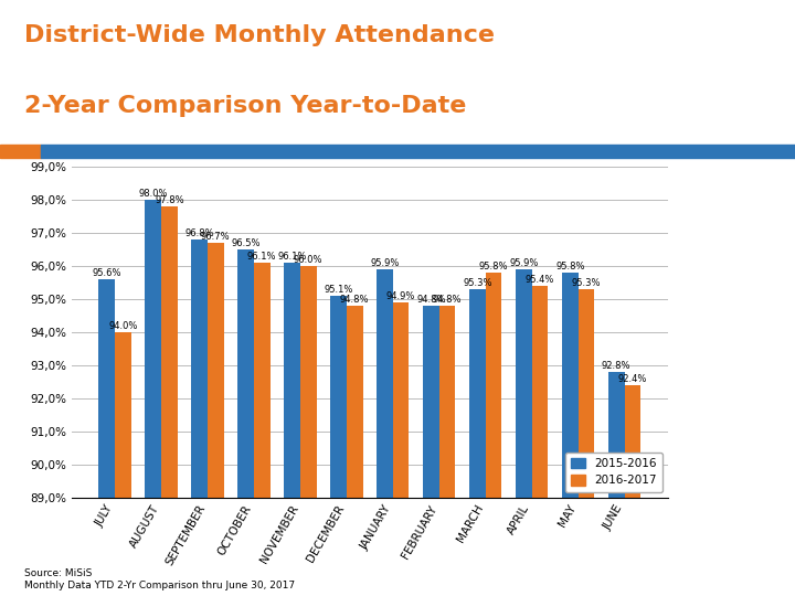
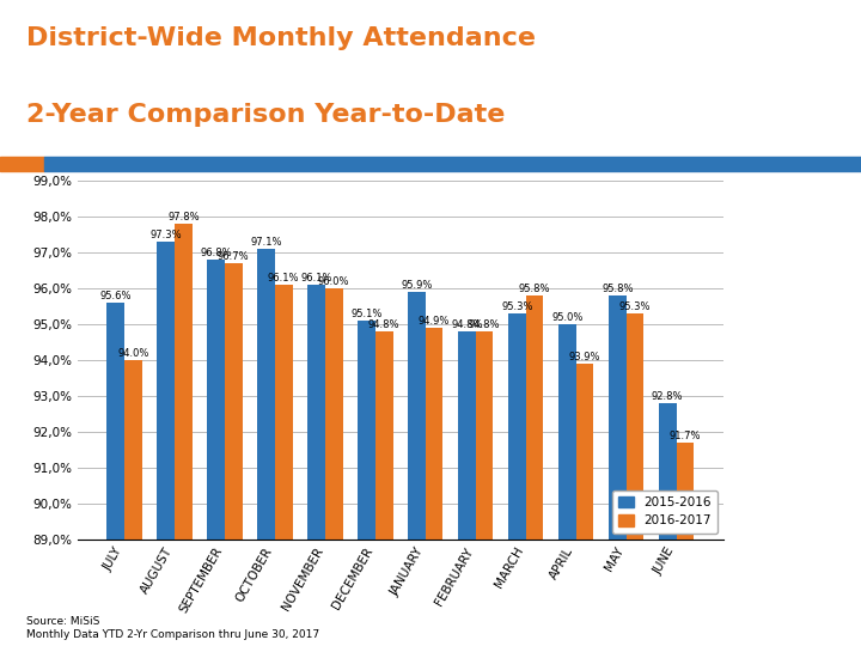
2015-2016/AUGUST: 98.0% -> 97.3%
2015-2016/OCTOBER: 96.5% -> 97.1%
2015-2016/APRIL: 95.9% -> 95.0%
2016-2017/APRIL: 95.4% -> 93.9%
2016-2017/JUNE: 92.4% -> 91.7%
